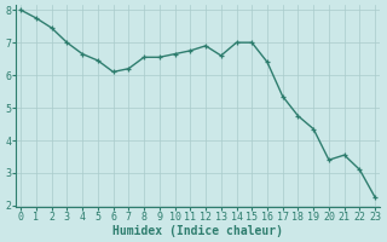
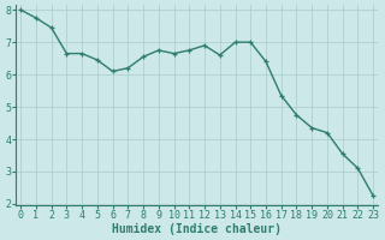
3: 7.00 -> 6.65
9: 6.55 -> 6.75
20: 3.40 -> 4.20
